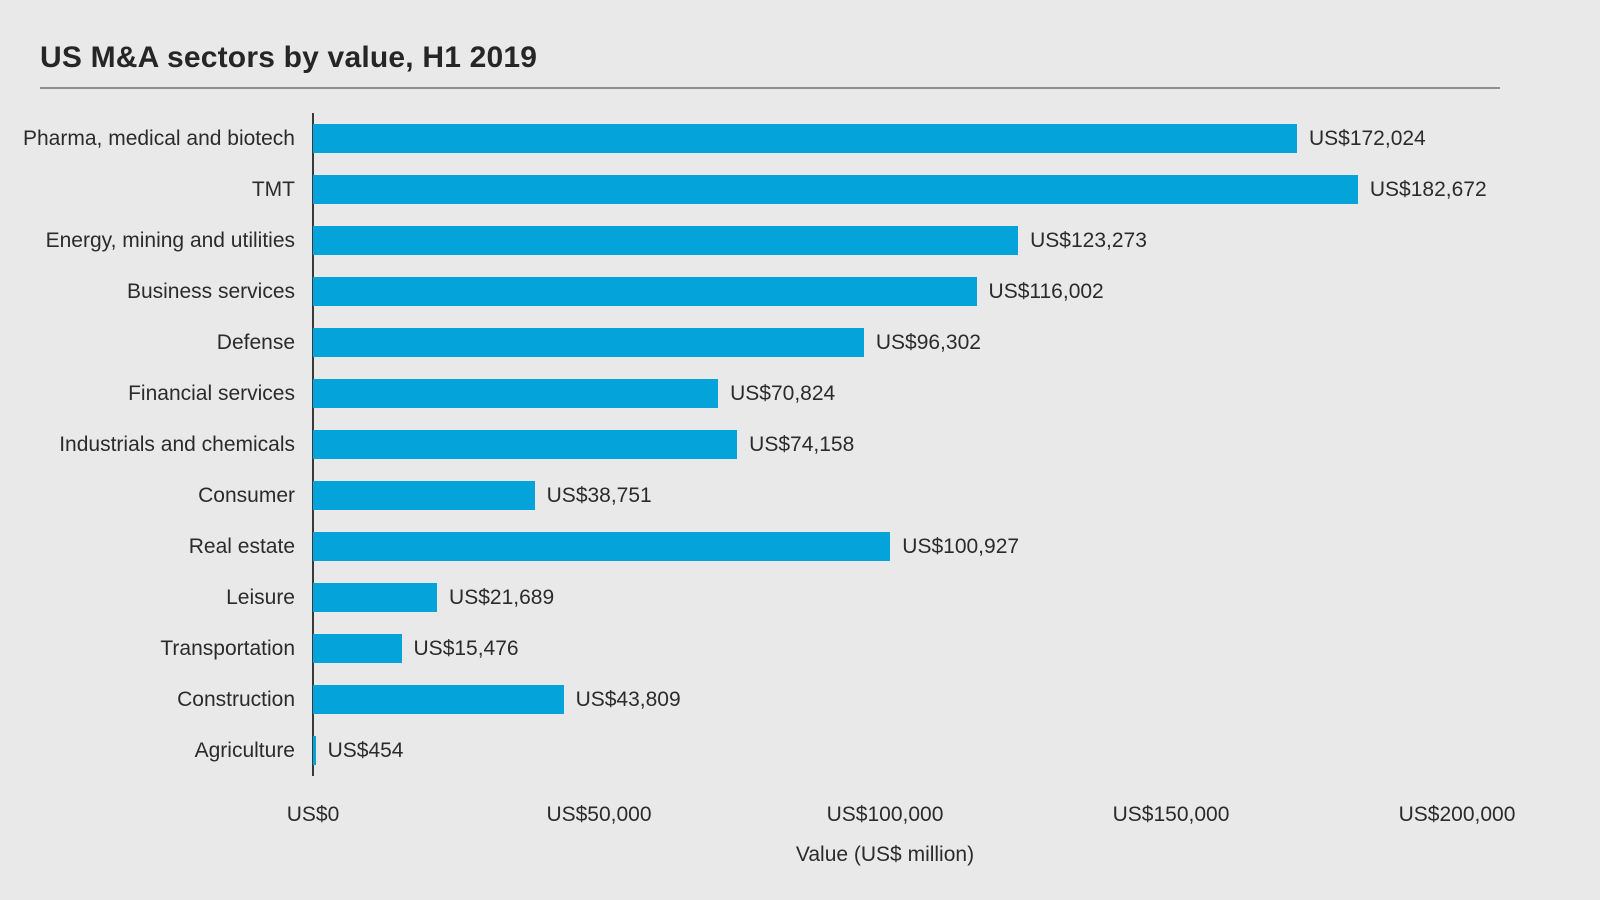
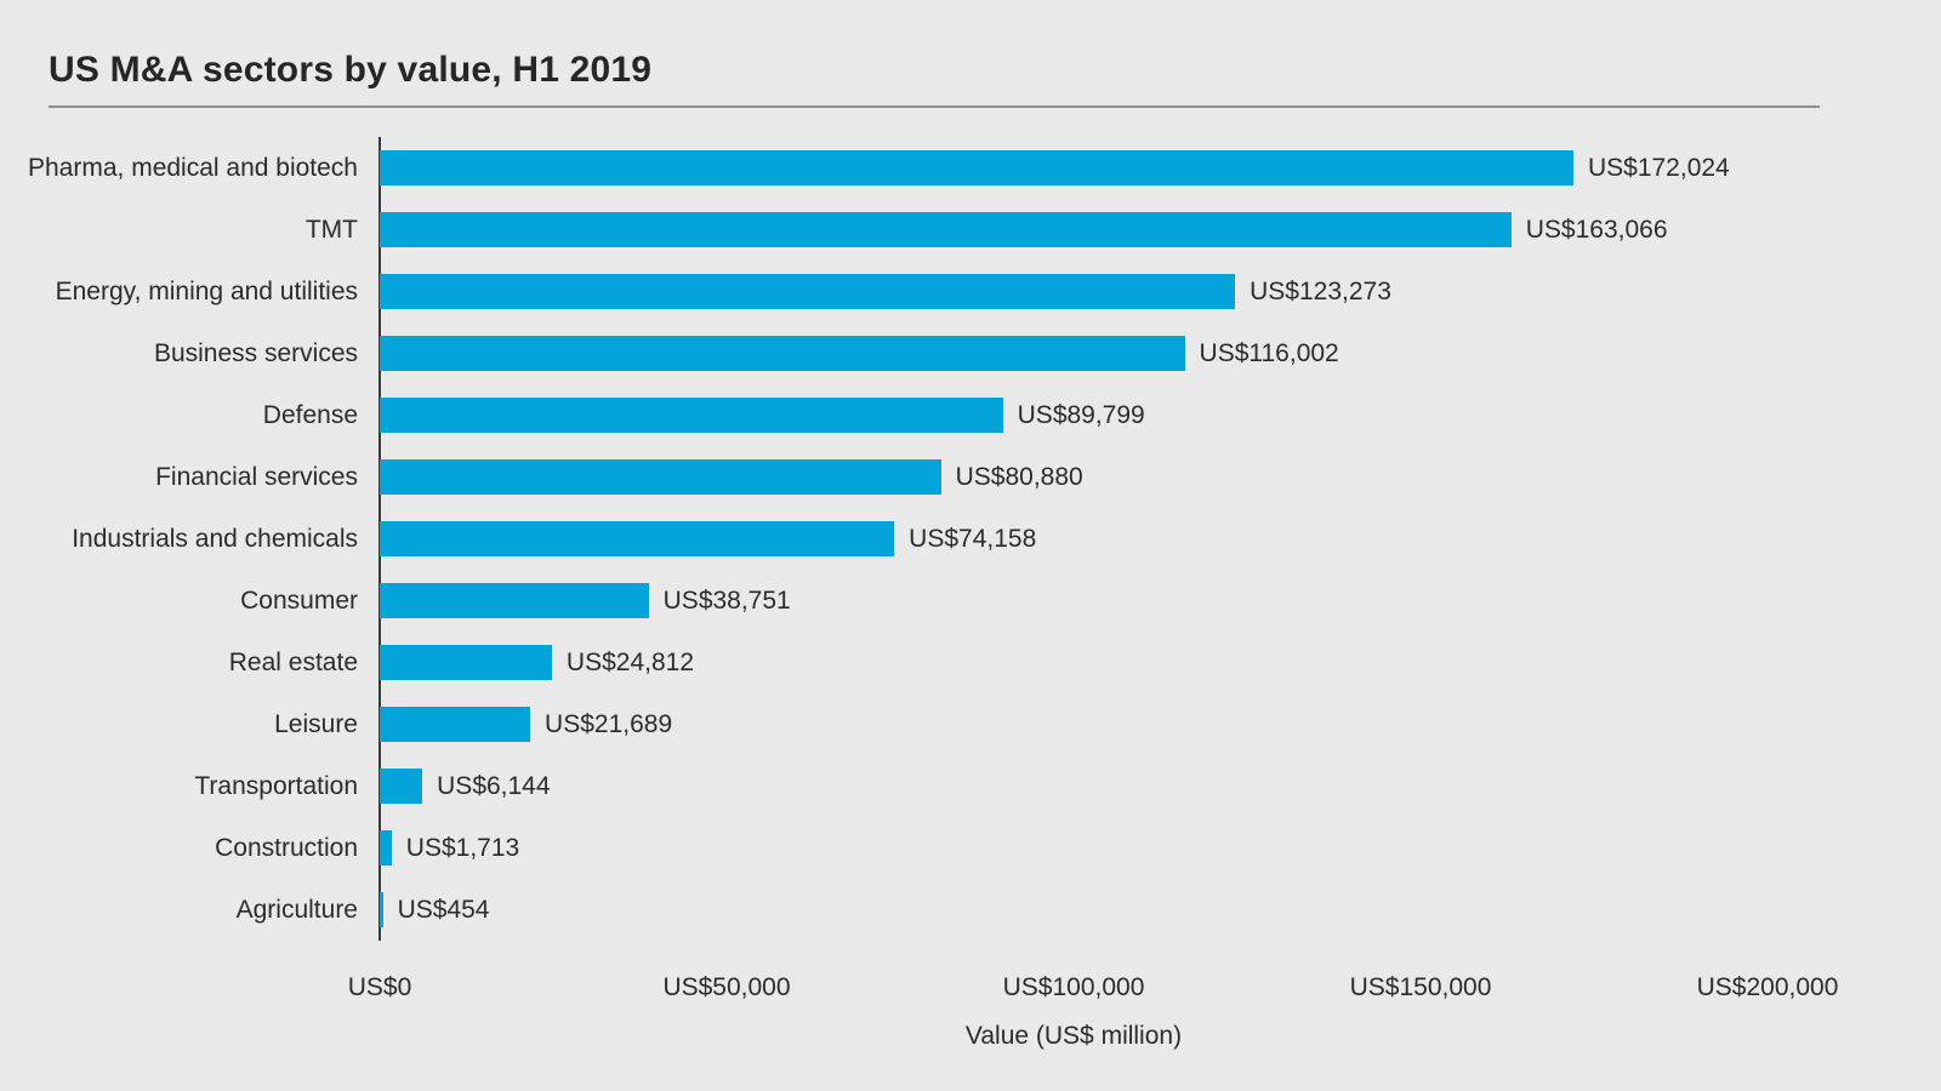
TMT: 182,672 -> 163,066
Defense: 96,302 -> 89,799
Financial services: 70,824 -> 80,880
Real estate: 100,927 -> 24,812
Transportation: 15,476 -> 6,144
Construction: 43,809 -> 1,713
